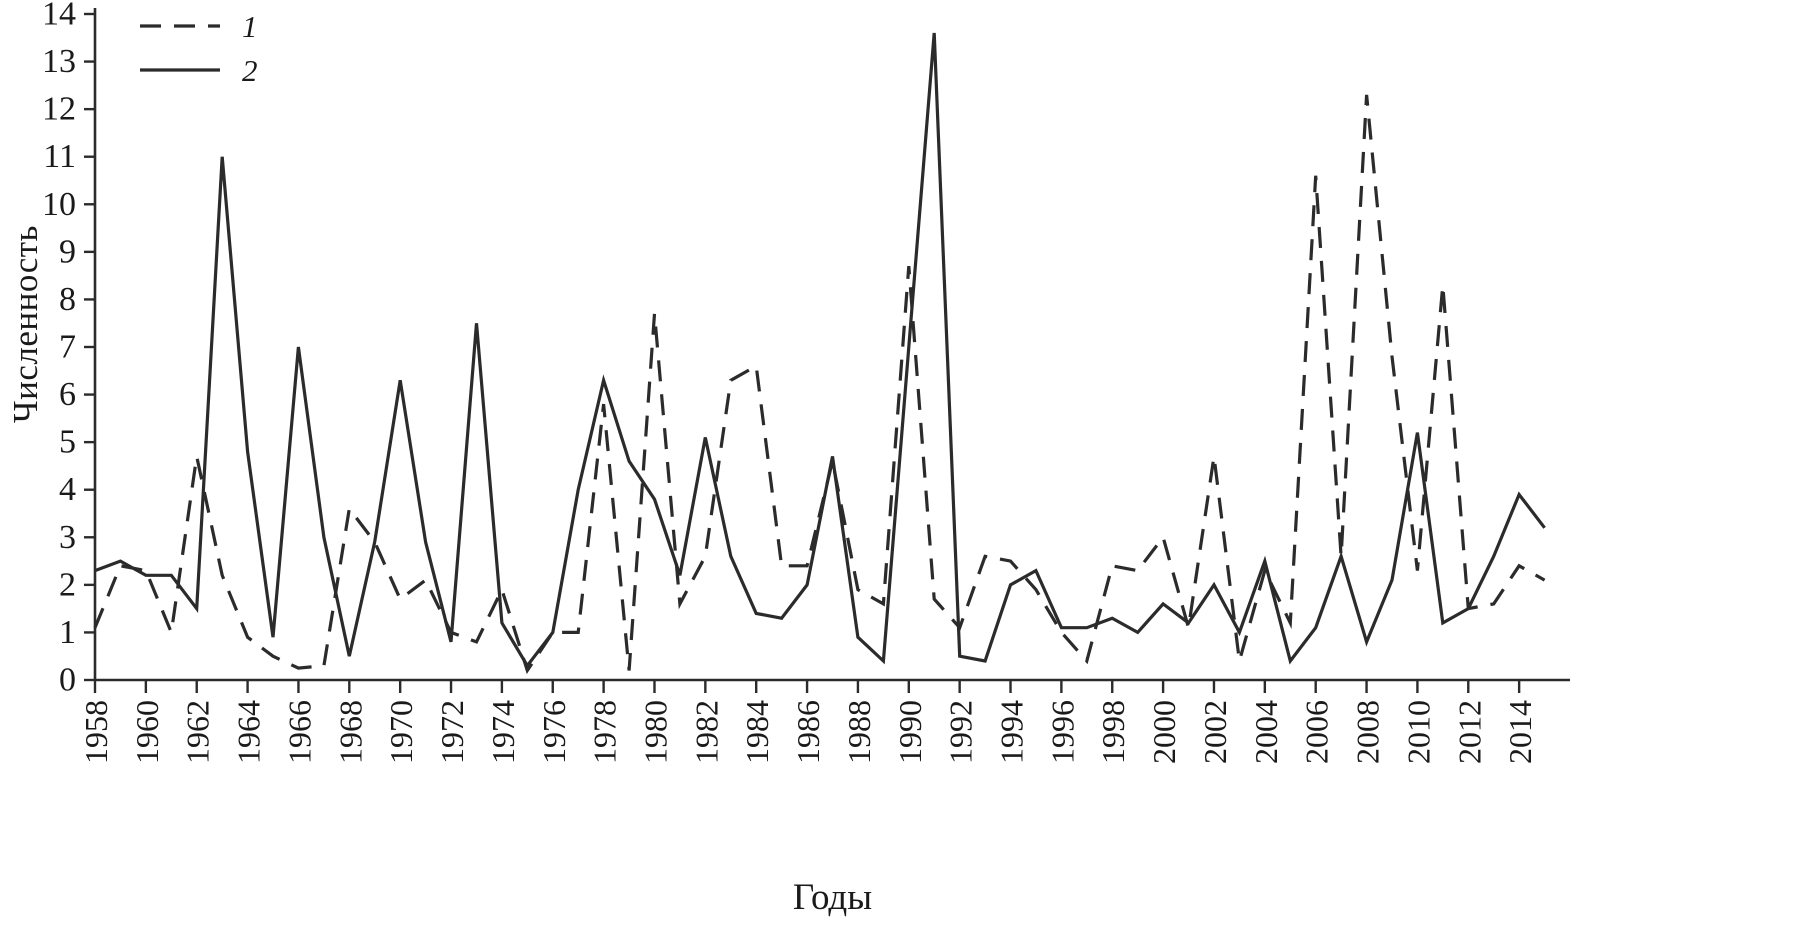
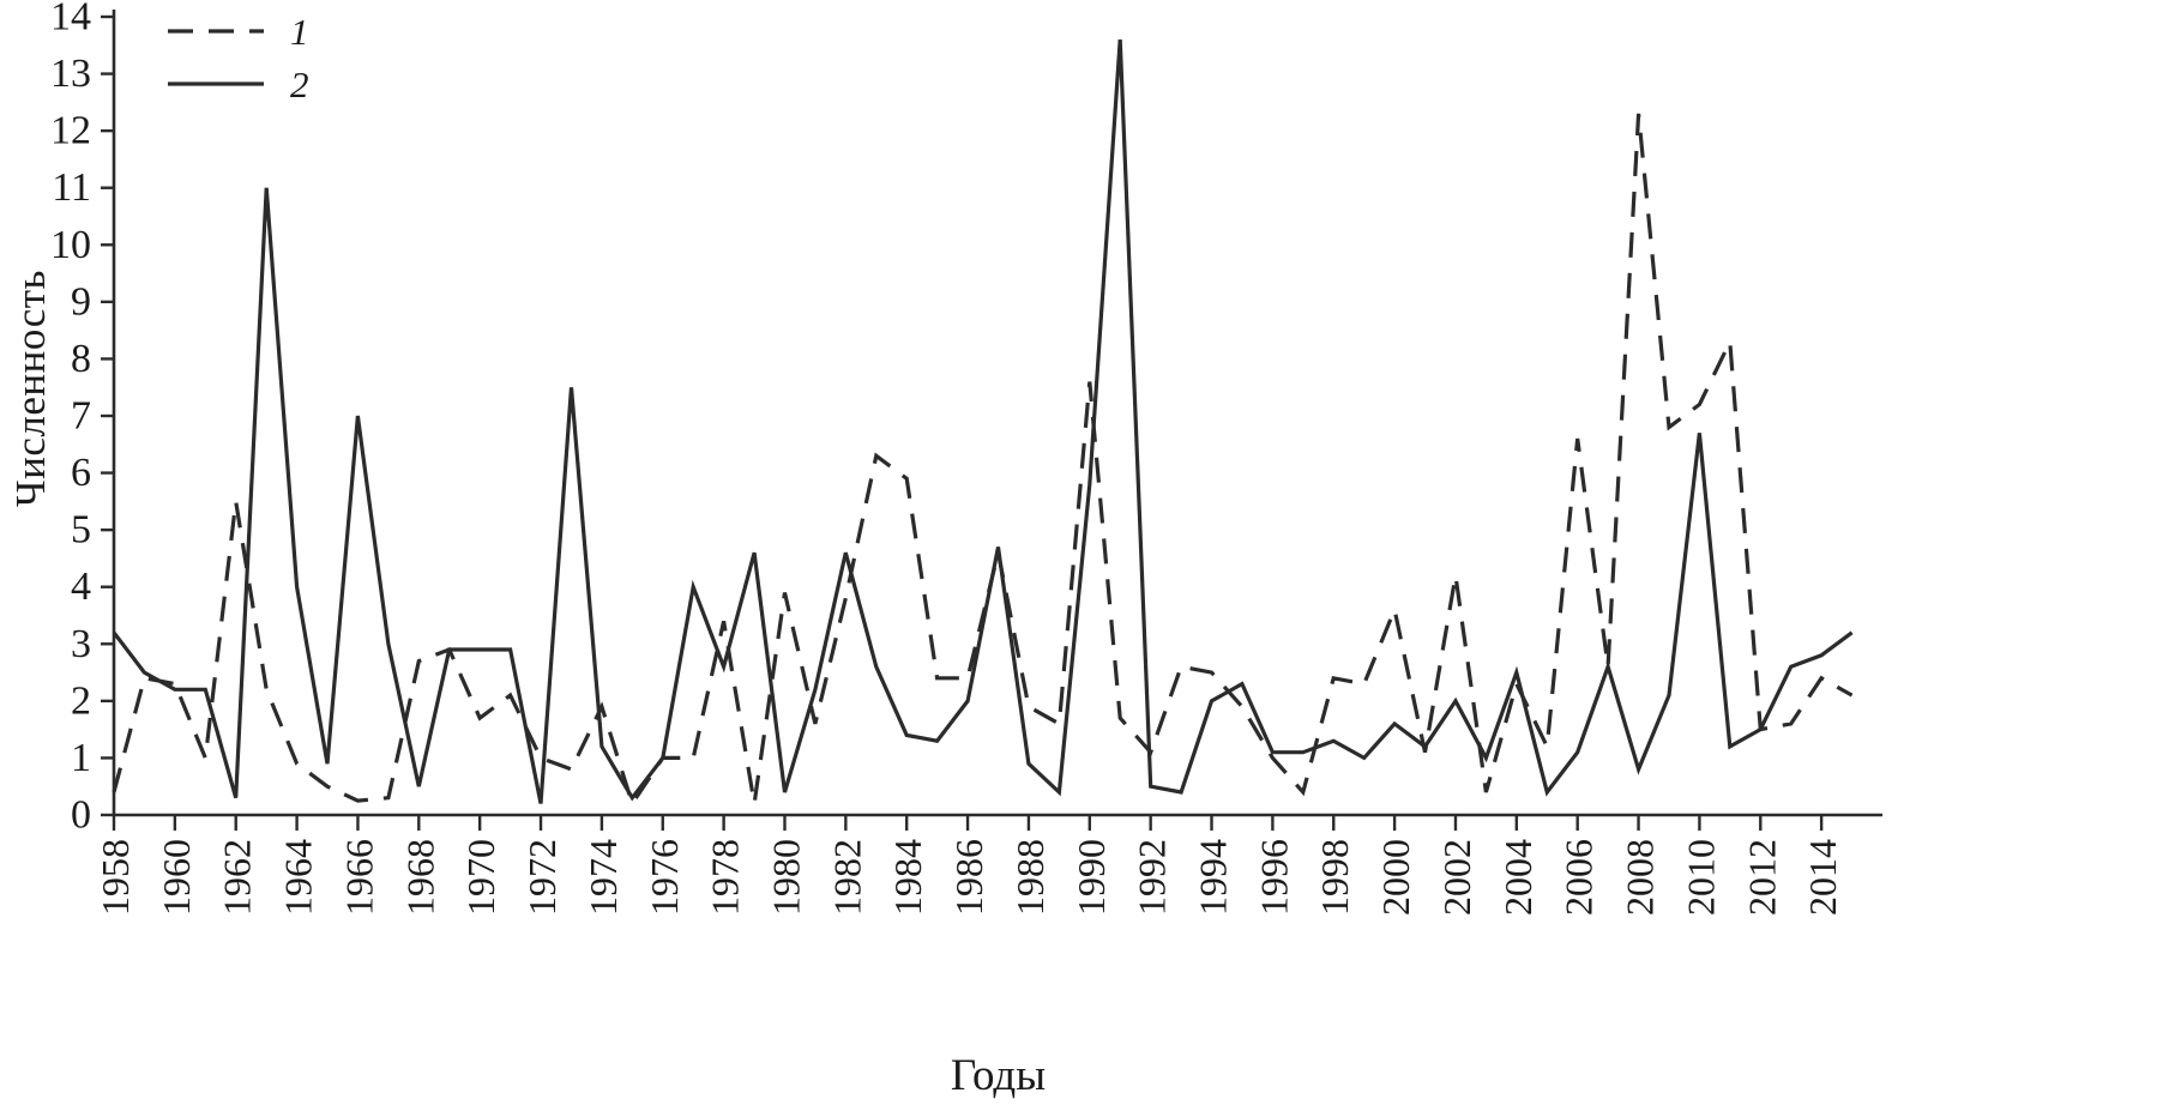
1/1958: 1.1 -> 0.4
2/1958: 2.3 -> 3.2
1/1962: 4.7 -> 5.5
2/1962: 1.5 -> 0.3
2/1964: 4.8 -> 4.0
1/1968: 3.6 -> 2.7
2/1970: 6.3 -> 2.9
2/1972: 0.8 -> 0.2
1/1978: 5.8 -> 3.4
2/1978: 6.3 -> 2.6
1/1980: 7.7 -> 3.9
2/1980: 3.8 -> 0.4
1/1982: 2.6 -> 3.8
2/1982: 5.1 -> 4.6
1/1984: 6.6 -> 5.9
1/1990: 8.7 -> 7.6
2/1990: 7.0 -> 5.8
1/2000: 3.0 -> 3.6
1/2002: 4.7 -> 4.2
1/2006: 10.6 -> 6.6
1/2010: 2.3 -> 7.2
2/2010: 5.2 -> 6.7
2/2014: 3.9 -> 2.8
